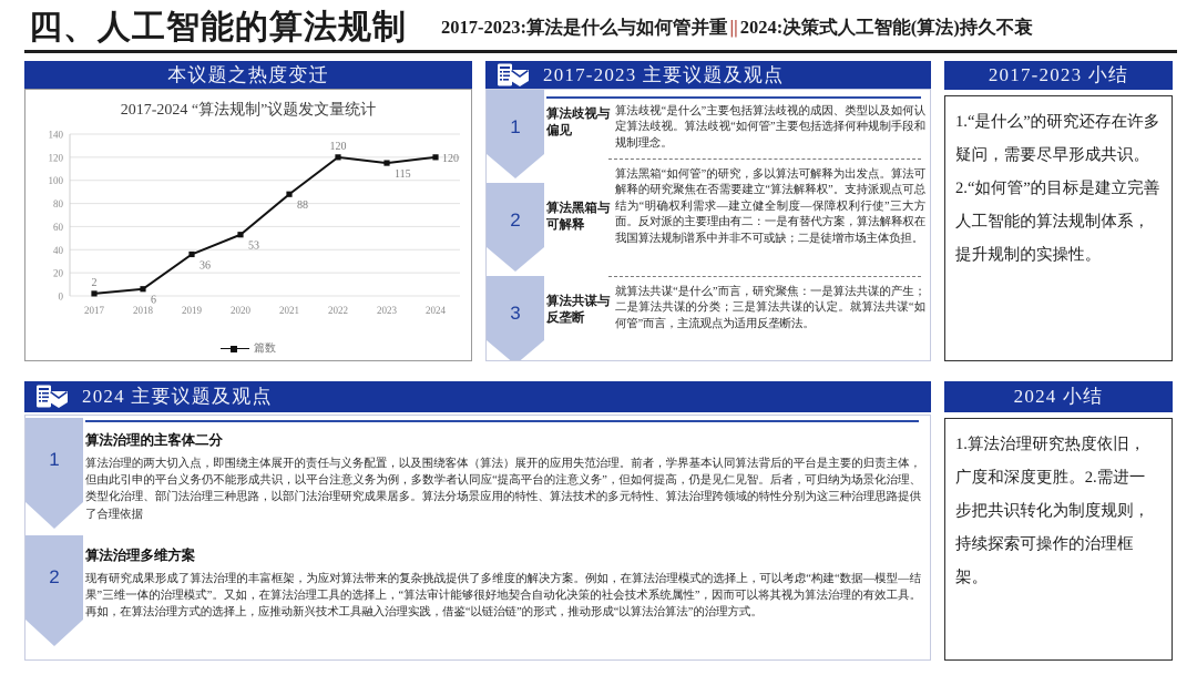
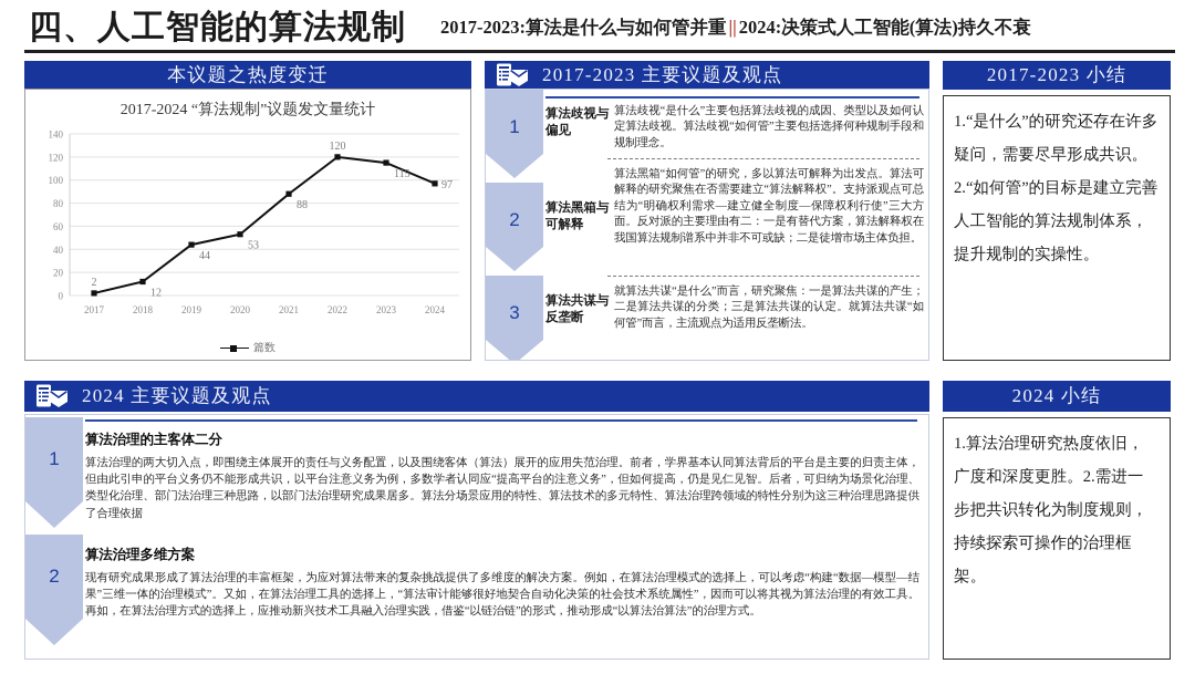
2018: 6 -> 12
2019: 36 -> 44
2024: 120 -> 97
